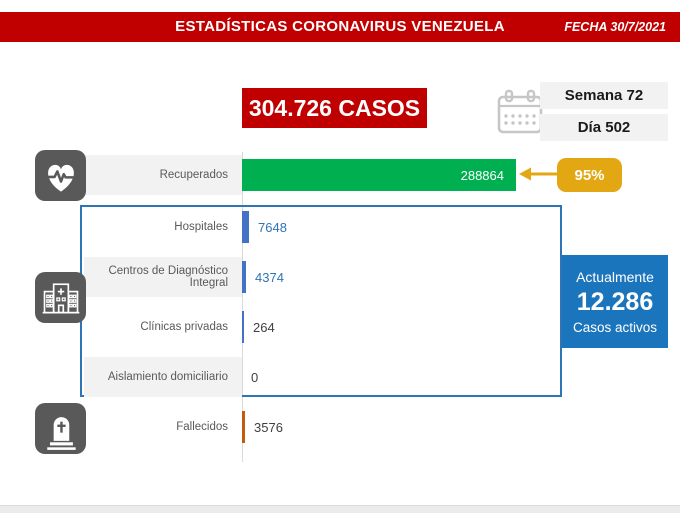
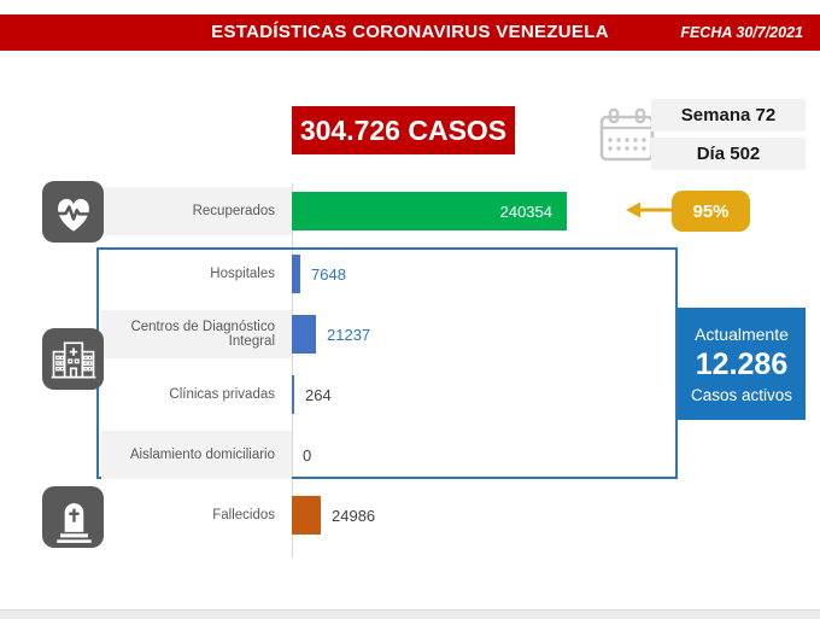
Recuperados: 288864 -> 240354
Centros de Diagnóstico Integral: 4374 -> 21237
Fallecidos: 3576 -> 24986
